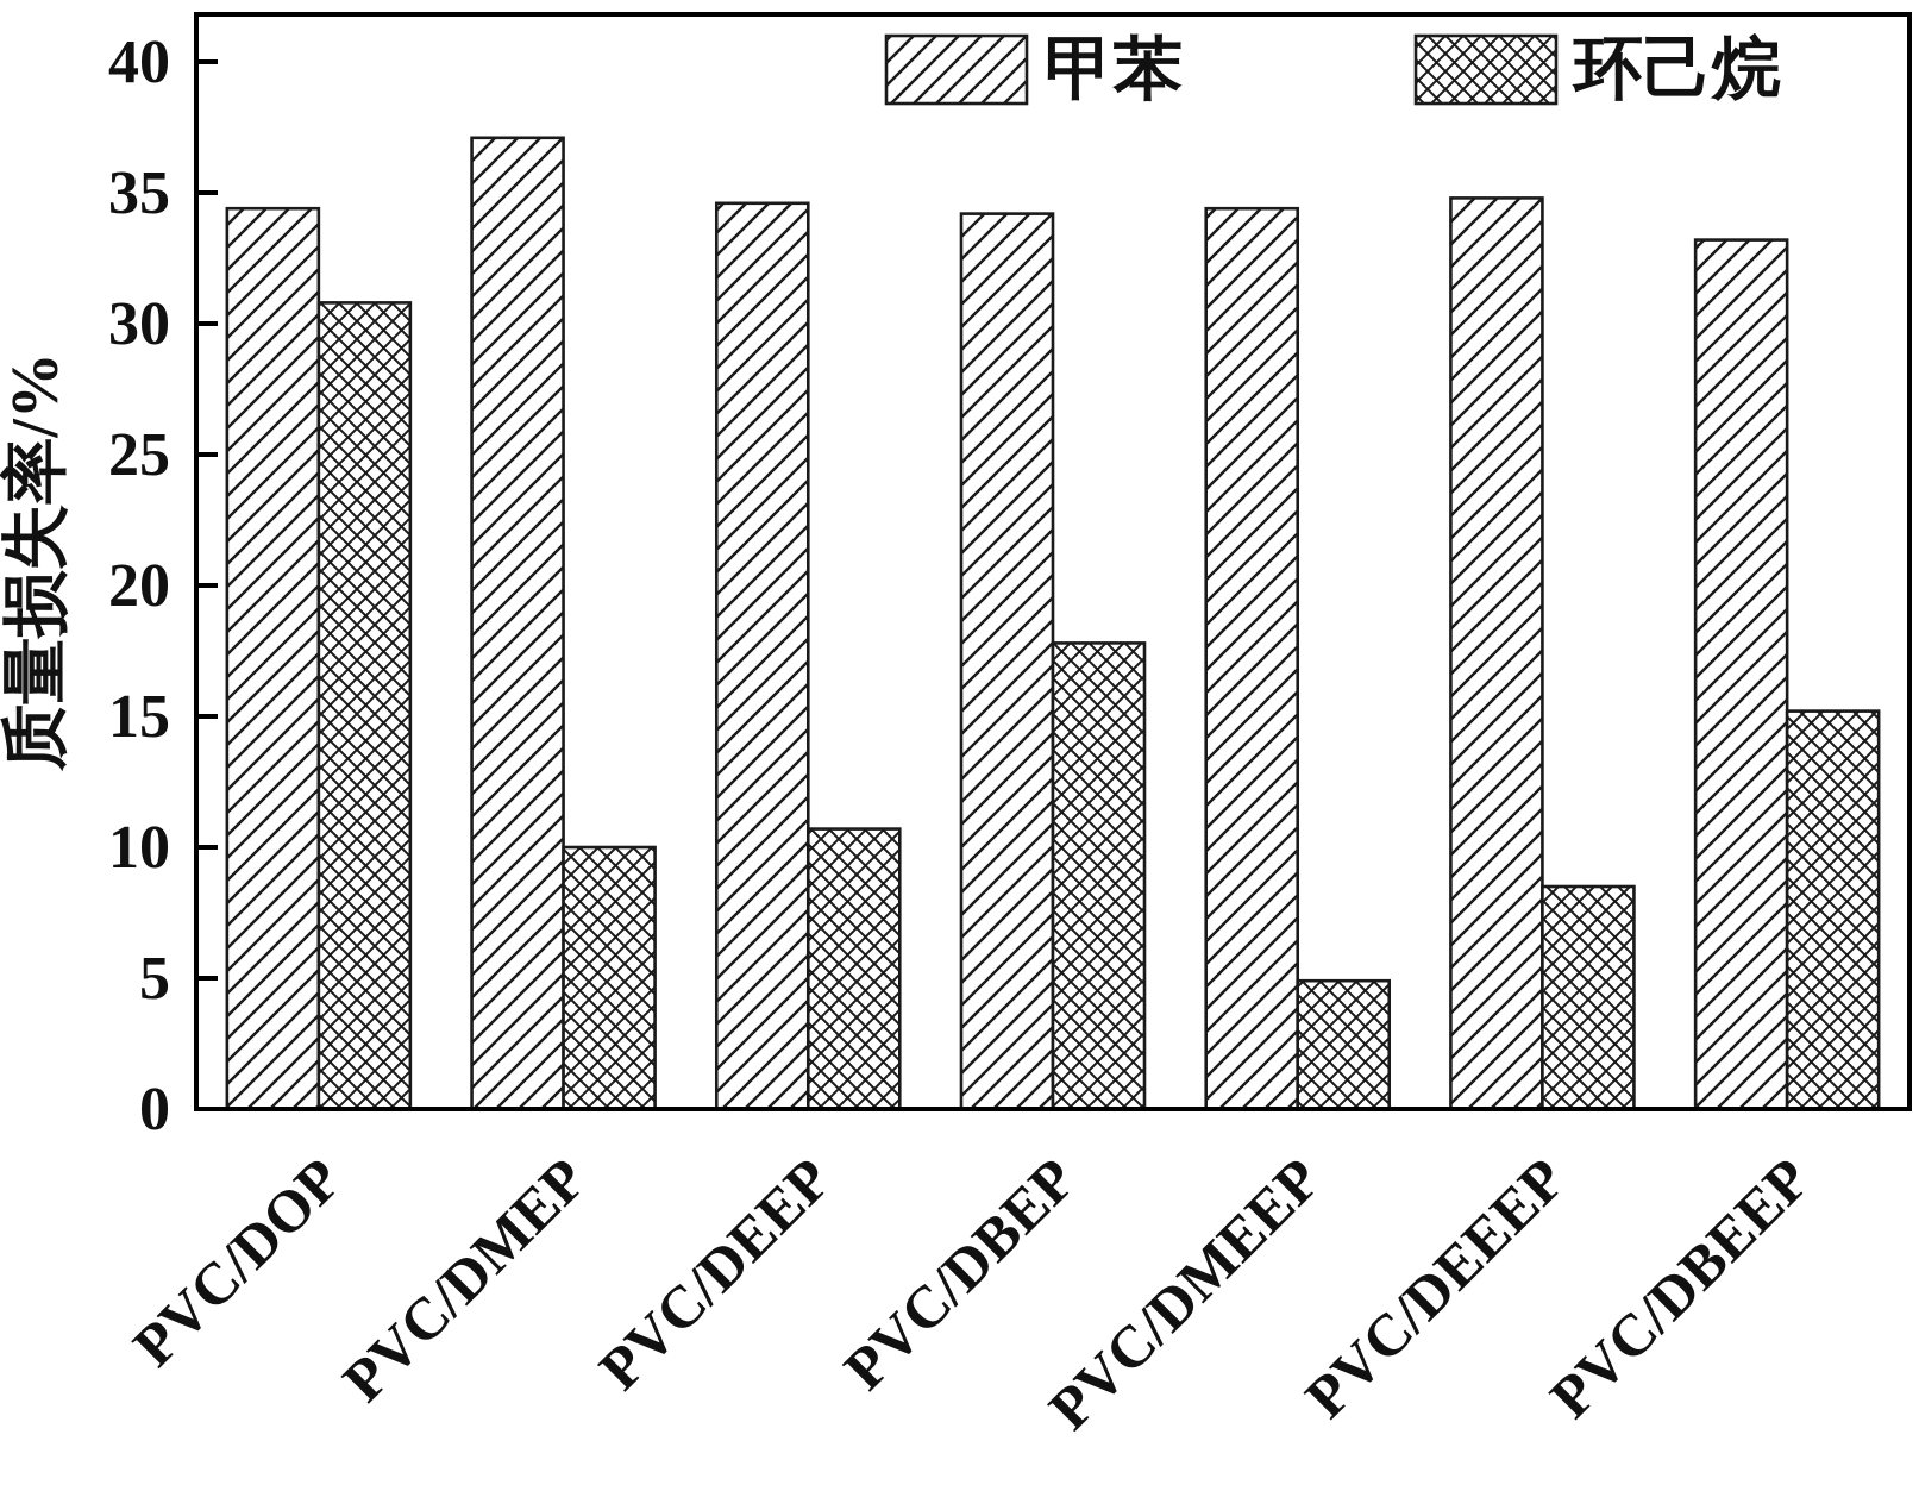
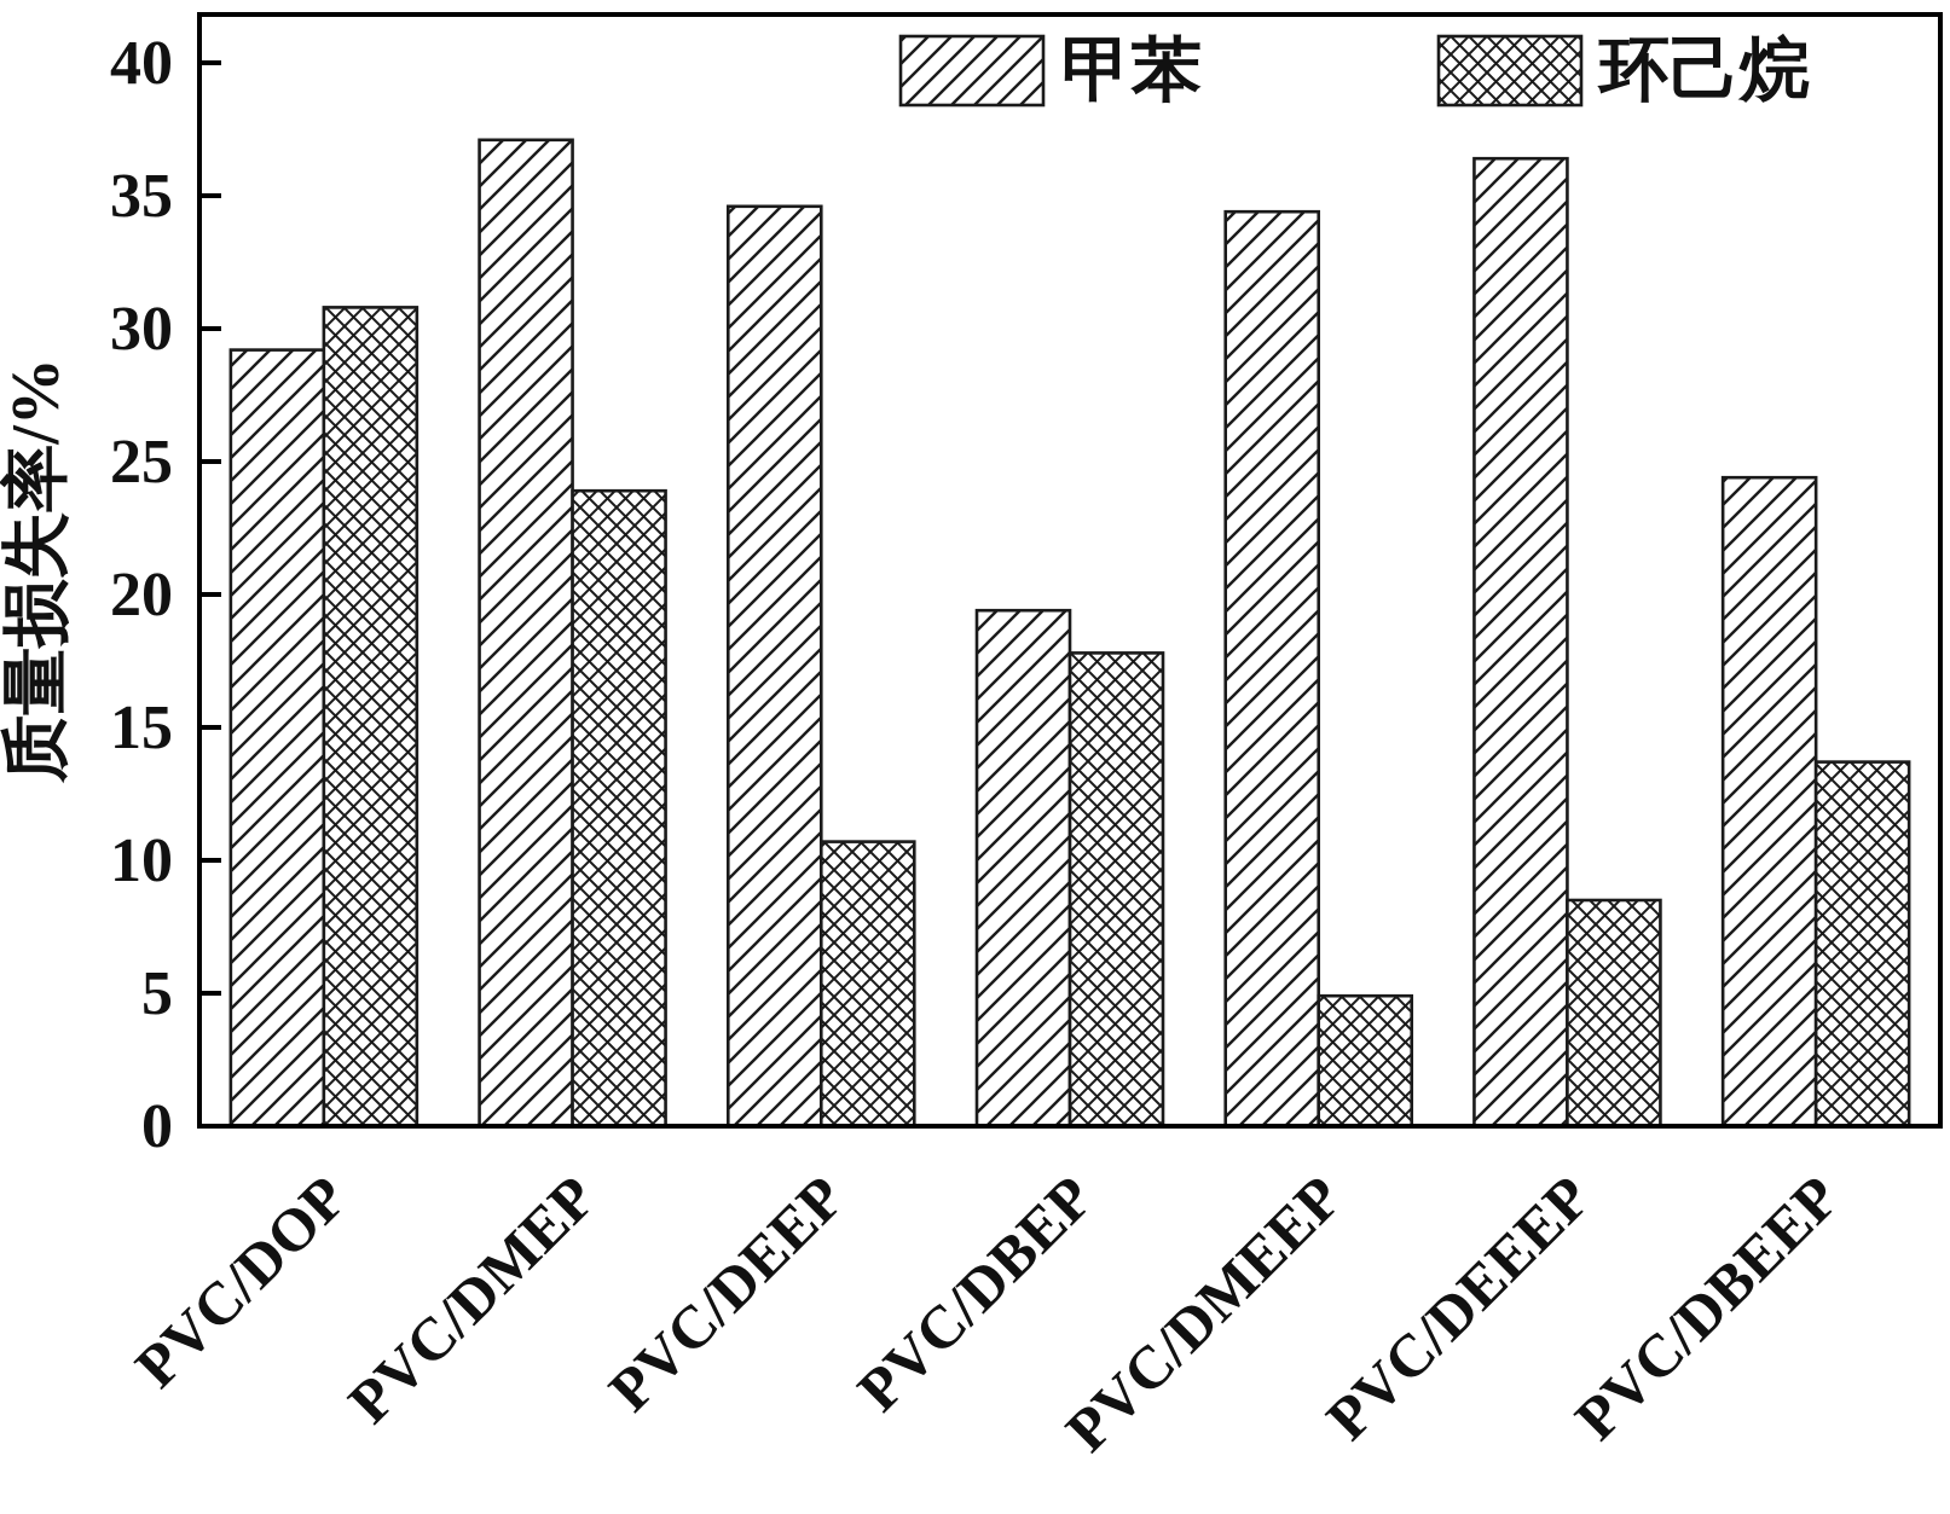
甲苯/PVC/DOP: 34.4 -> 29.2
环己烷/PVC/DMEP: 10.0 -> 23.9
甲苯/PVC/DBEP: 34.2 -> 19.4
甲苯/PVC/DEEEP: 34.8 -> 36.4
甲苯/PVC/DBEEP: 33.2 -> 24.4
环己烷/PVC/DBEEP: 15.2 -> 13.7
